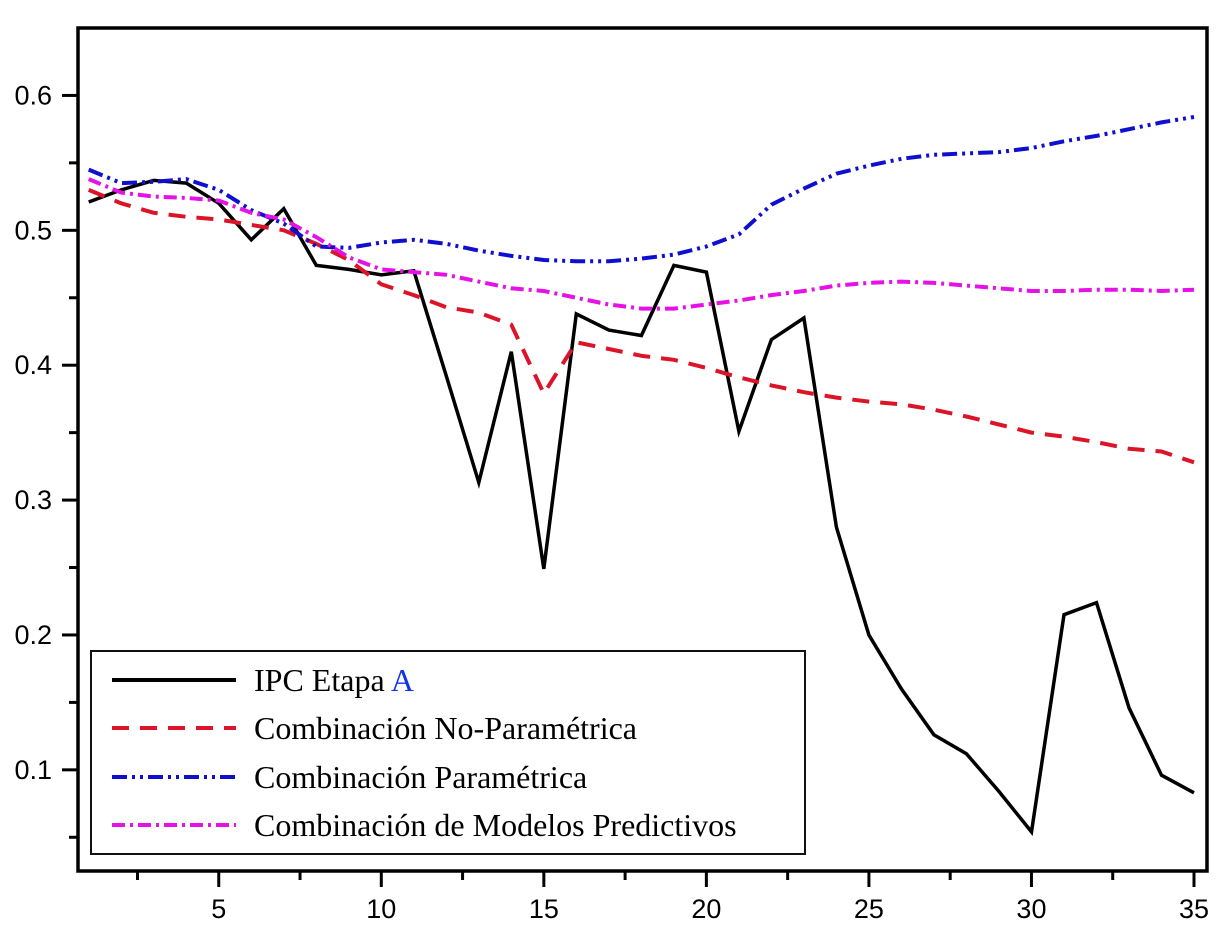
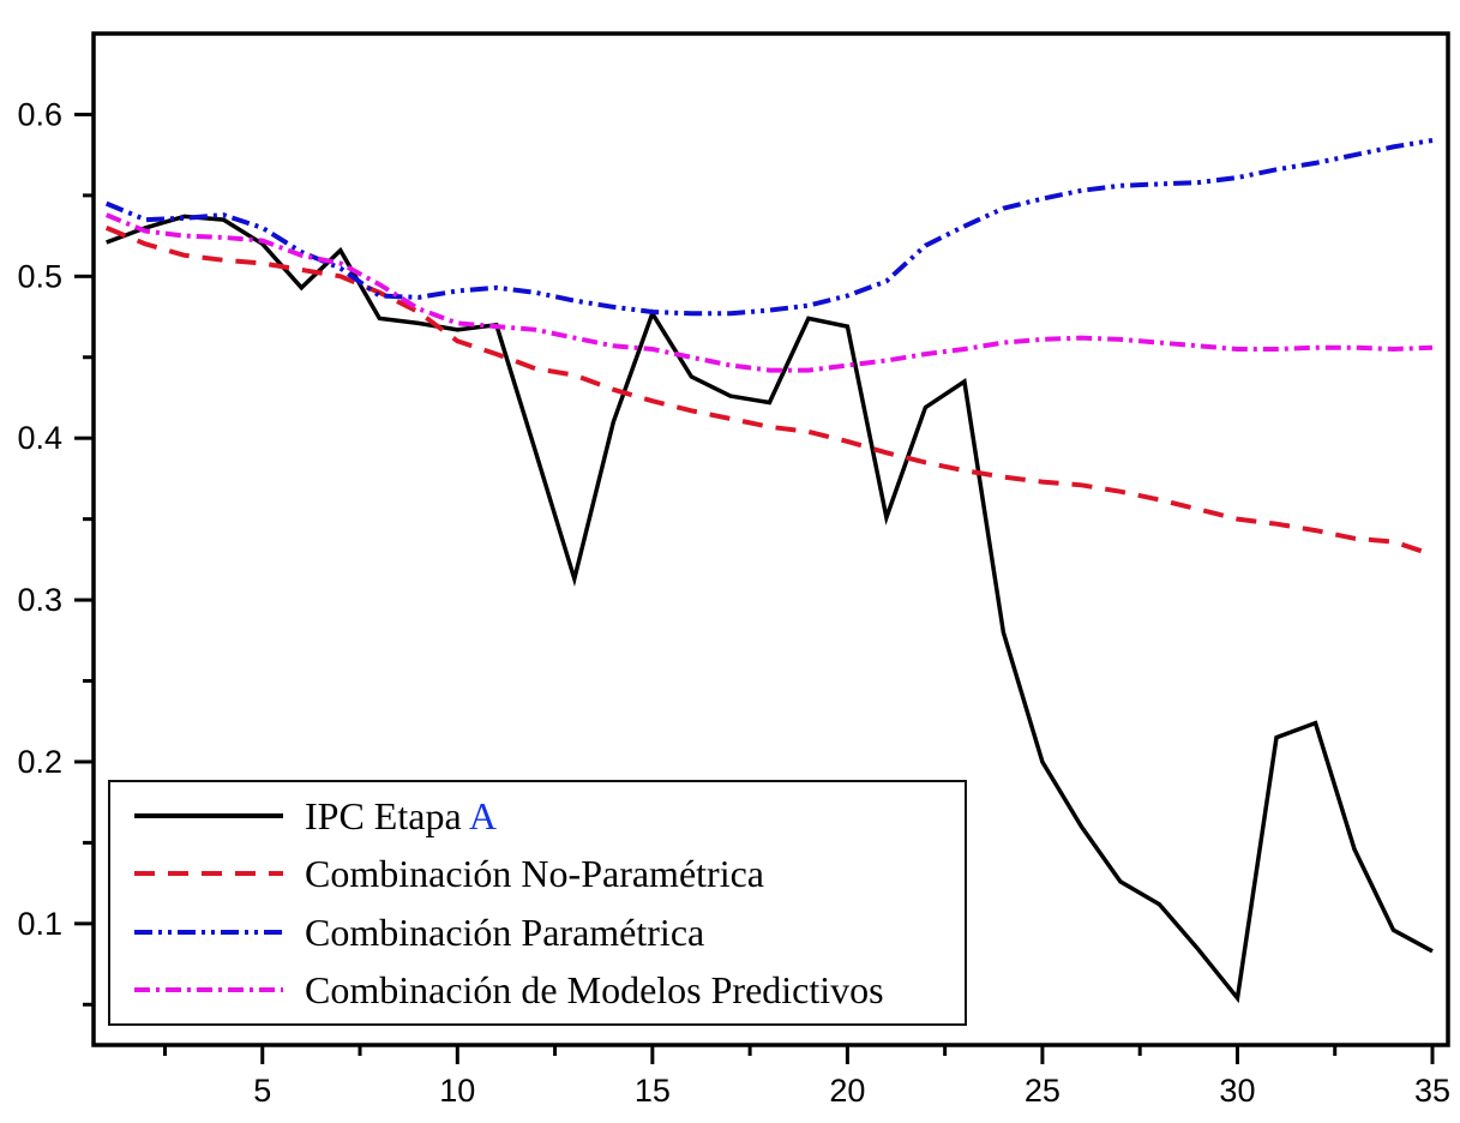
IPC Etapa A/15: 0.249 -> 0.477
Combinación No-Paramétrica/15: 0.379 -> 0.423
